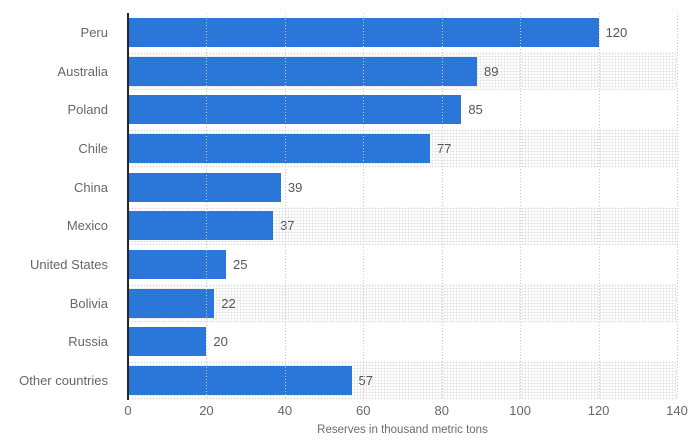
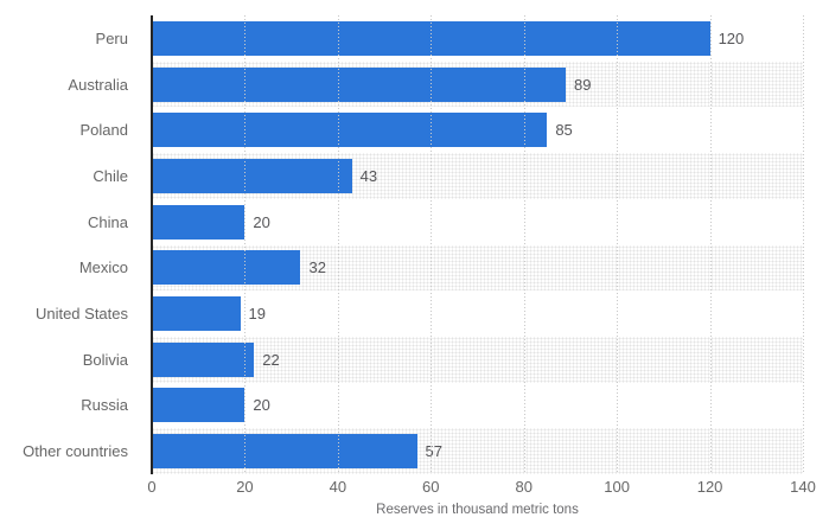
Chile: 77 -> 43
China: 39 -> 20
Mexico: 37 -> 32
United States: 25 -> 19
